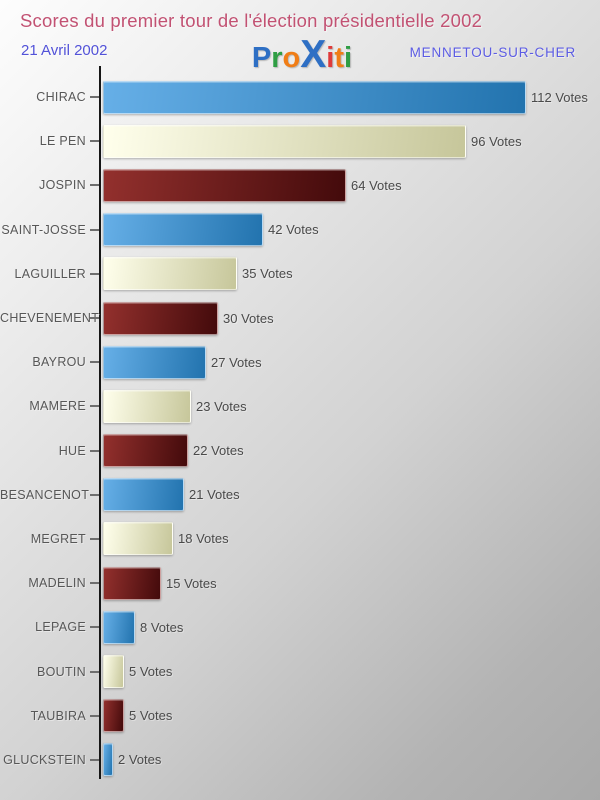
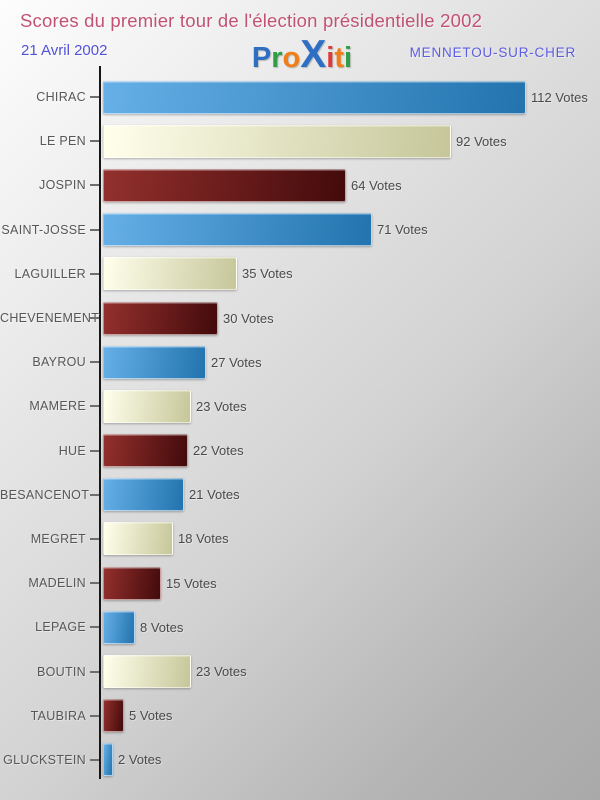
LE PEN: 96 -> 92
SAINT-JOSSE: 42 -> 71
BOUTIN: 5 -> 23
